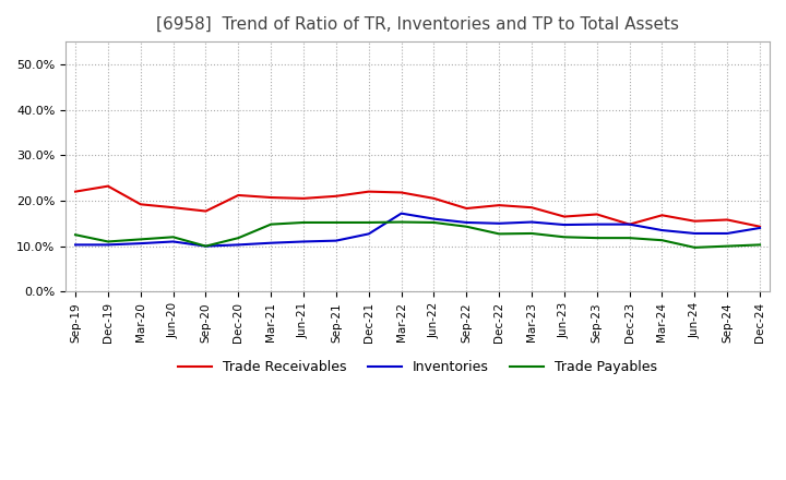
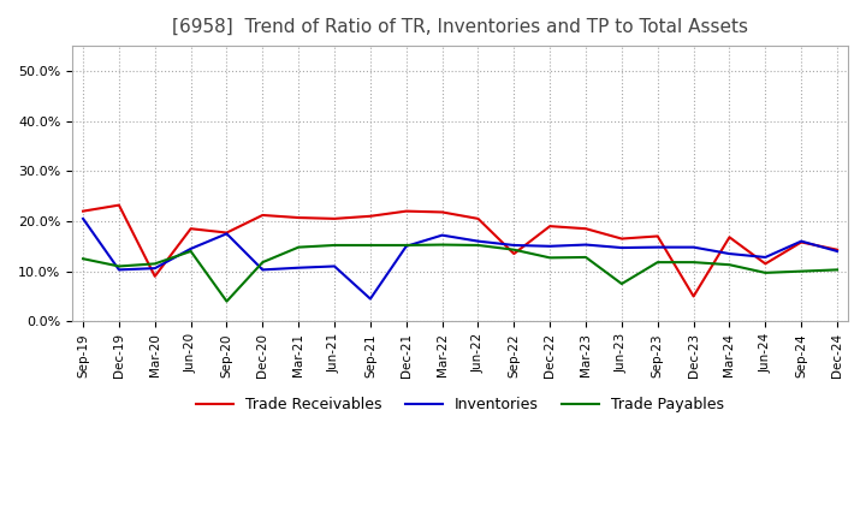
Inventories/Sep-19: 10.3% -> 20.5%
Trade Receivables/Mar-20: 19.2% -> 9.0%
Inventories/Jun-20: 11.0% -> 14.5%
Trade Payables/Jun-20: 12.0% -> 14.0%
Inventories/Sep-20: 10.0% -> 17.5%
Trade Payables/Sep-20: 10.0% -> 4.0%
Inventories/Sep-21: 11.2% -> 4.5%
Inventories/Dec-21: 12.7% -> 15.0%
Trade Receivables/Sep-22: 18.3% -> 13.5%
Trade Payables/Jun-23: 12.0% -> 7.5%
Trade Receivables/Dec-23: 14.8% -> 5.0%
Trade Receivables/Jun-24: 15.5% -> 11.5%
Inventories/Sep-24: 12.8% -> 16.0%
